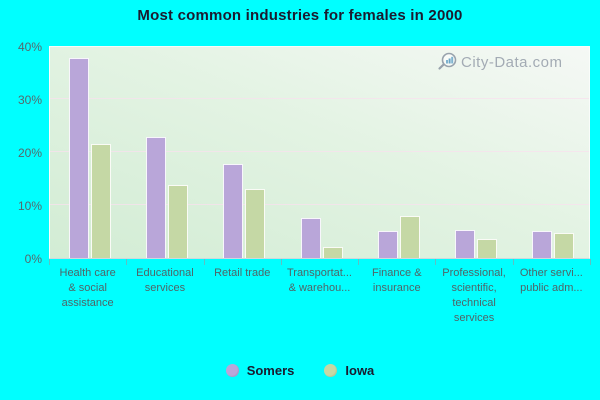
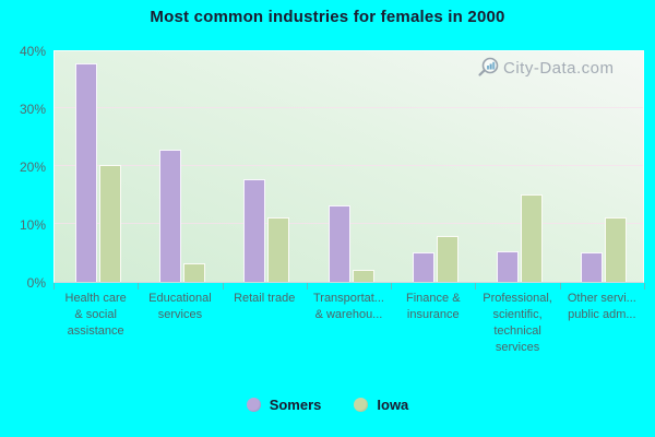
Iowa/Health care & social assistance: 21% -> 20%
Iowa/Educational services: 14% -> 3%
Iowa/Retail trade: 13% -> 11%
Somers/Transportat... & warehou...: 7% -> 13%
Iowa/Professional, scientific, technical services: 3% -> 15%
Iowa/Other servi... public adm...: 5% -> 11%
